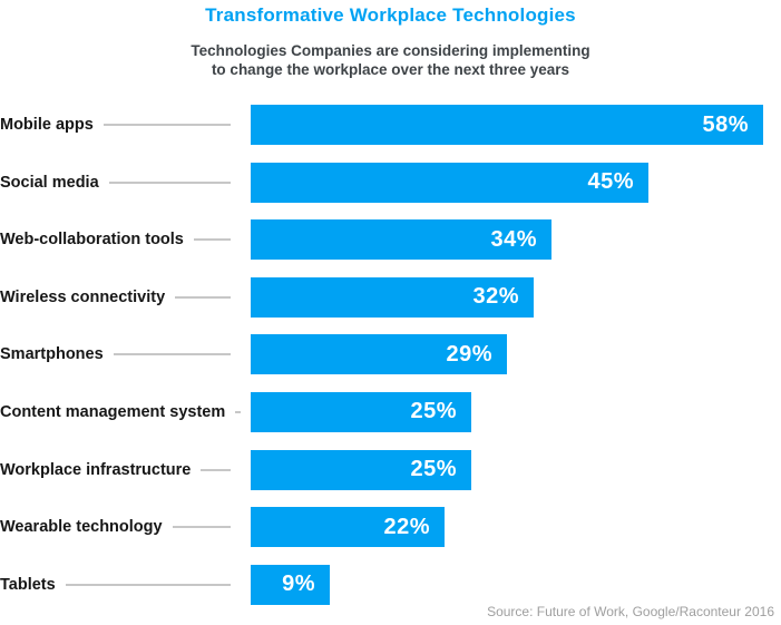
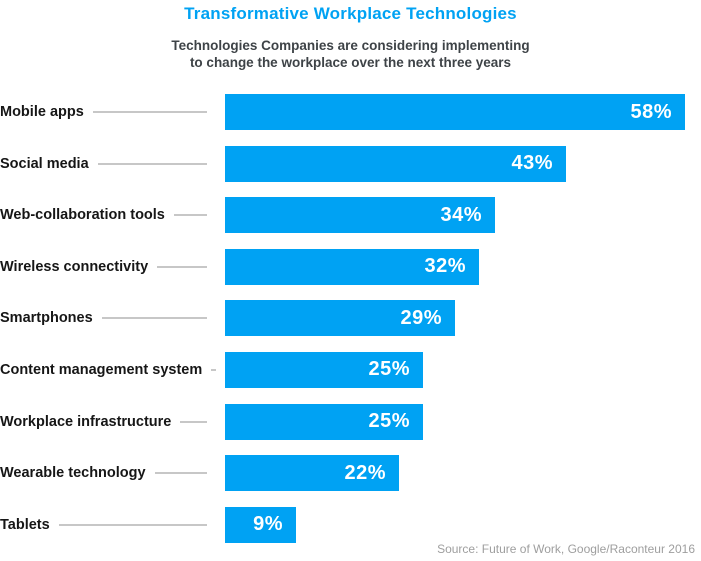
Social media: 45% -> 43%
